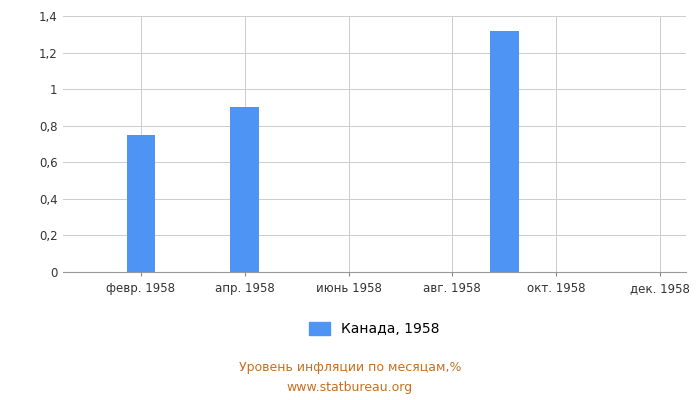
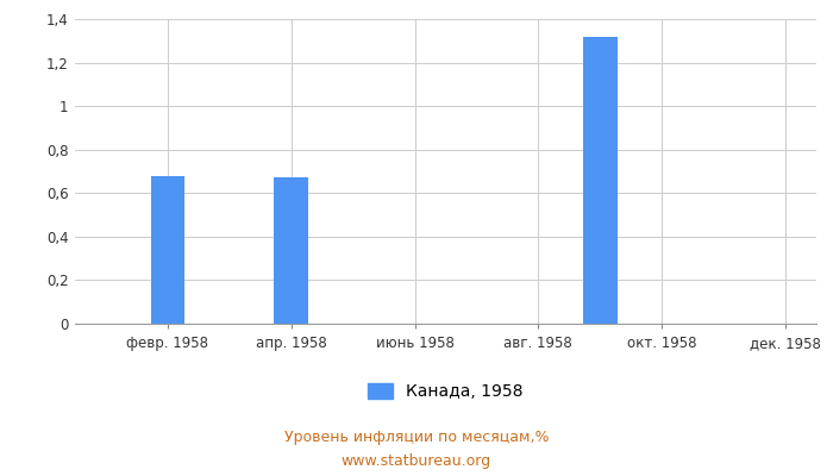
февр. 1958: 0,75 -> 0,68
апр. 1958: 0,90 -> 0,67
